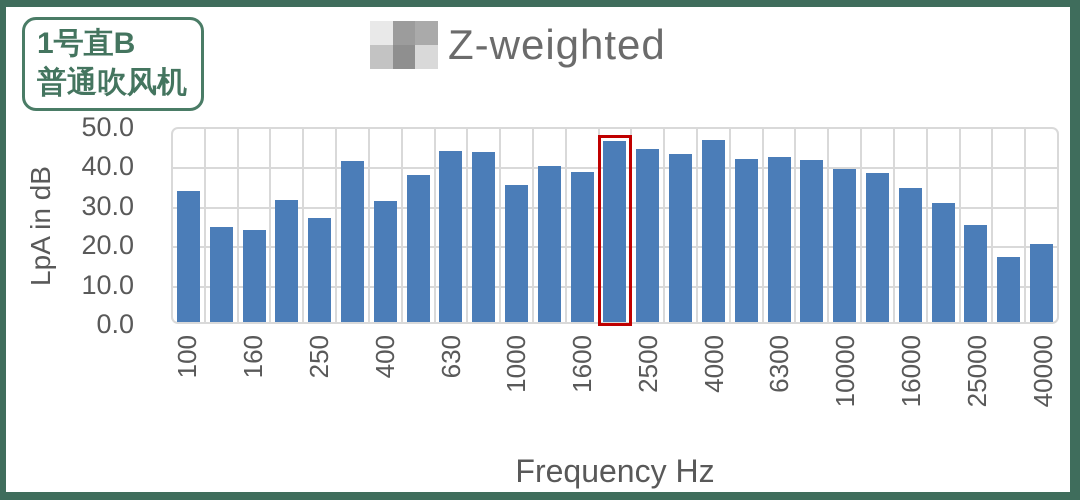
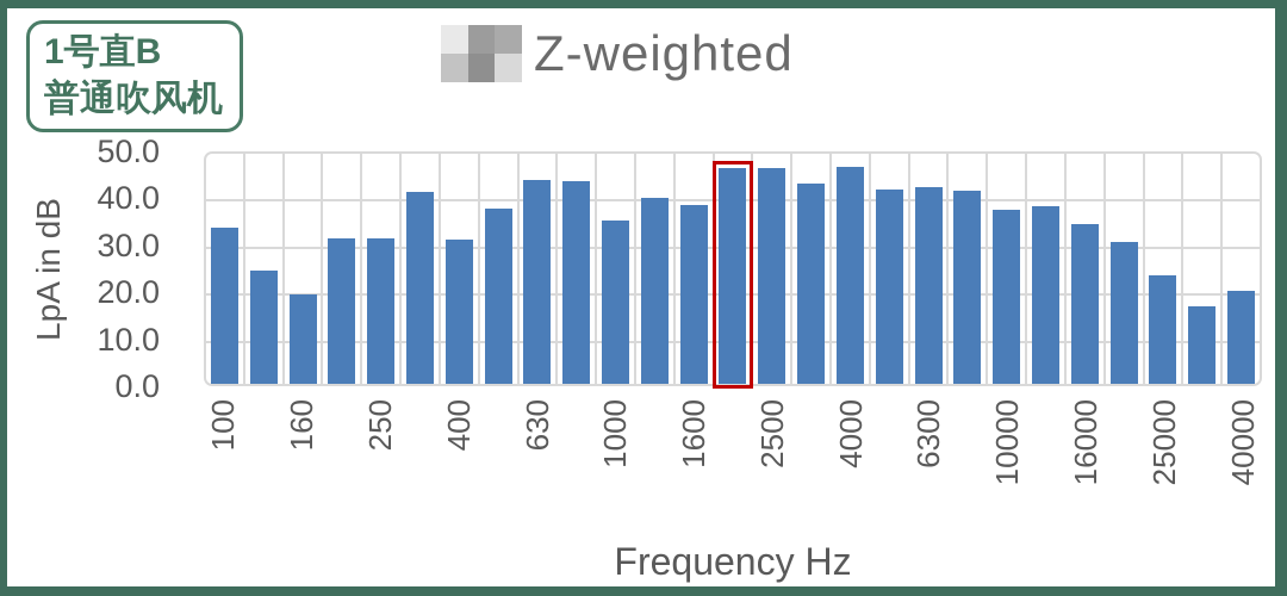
160: 23 -> 19
250: 26 -> 31
2500: 44 -> 46
10000: 39 -> 37
25000: 24 -> 23
